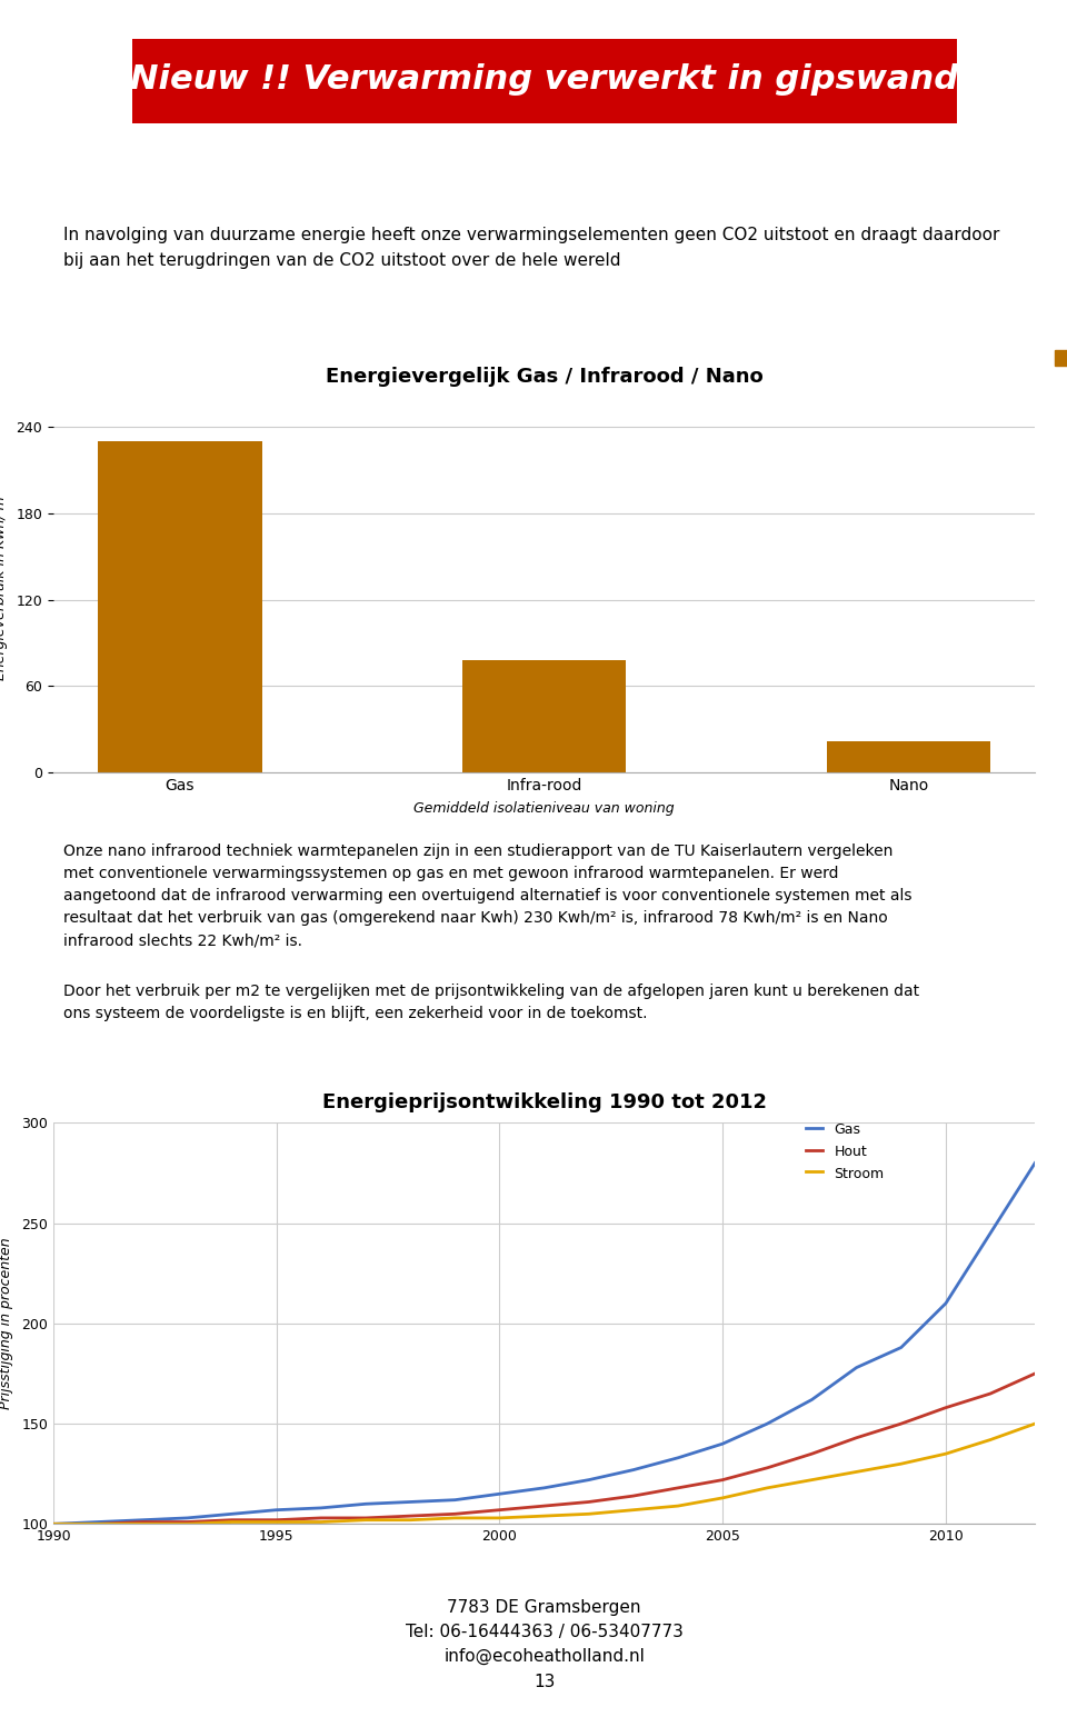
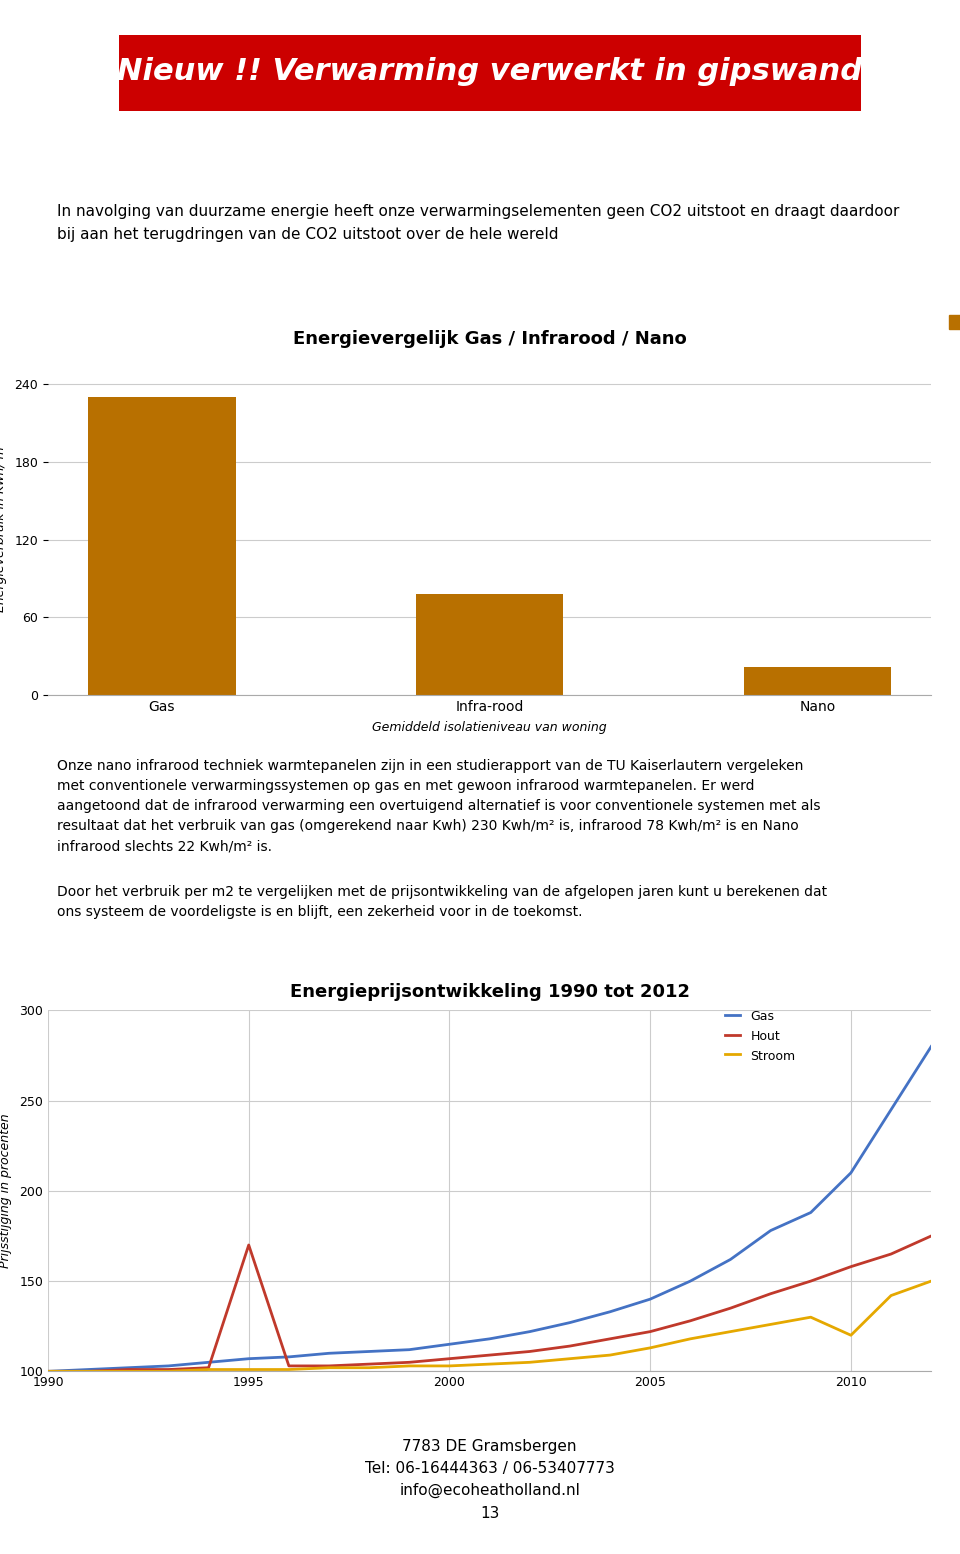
Energieprijsontwikkeling 1990 tot 2012/Hout/1995: 102 -> 170
Energieprijsontwikkeling 1990 tot 2012/Stroom/2010: 135 -> 120
